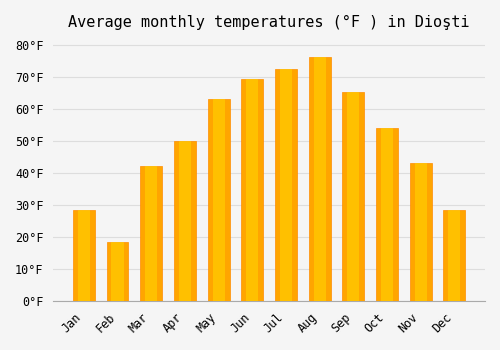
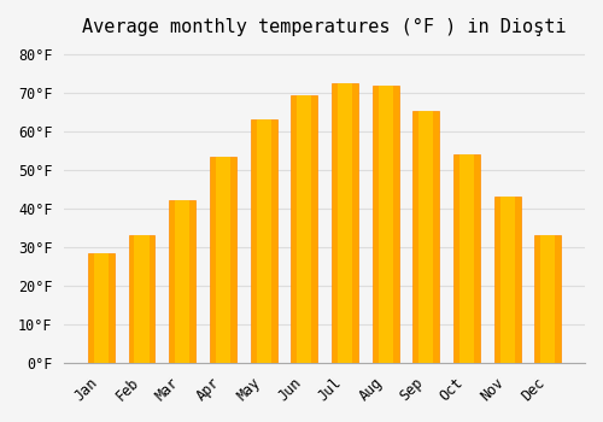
Feb: 18.5°F -> 33.1°F
Apr: 50.0°F -> 53.4°F
Aug: 76.0°F -> 71.8°F
Dec: 28.5°F -> 33.1°F
